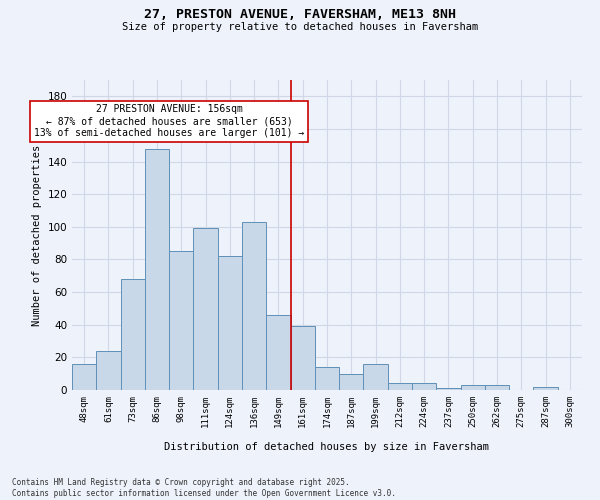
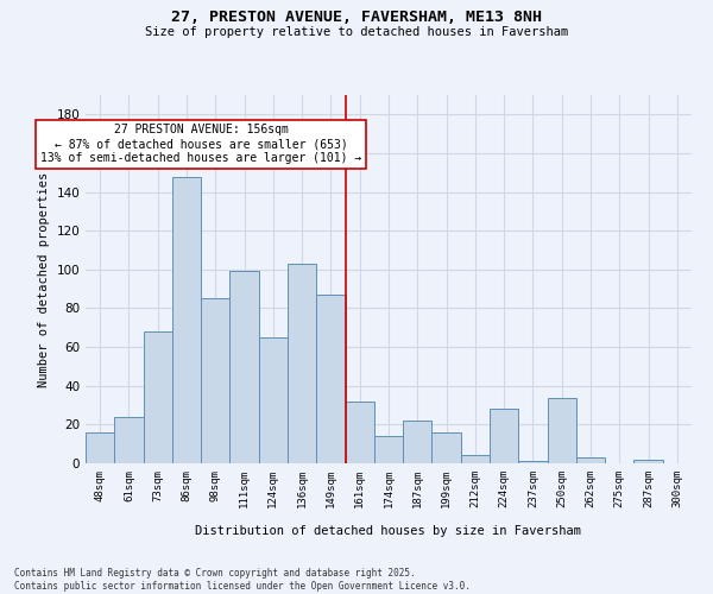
124sqm: 82 -> 65
149sqm: 46 -> 87
161sqm: 39 -> 32
187sqm: 10 -> 22
224sqm: 4 -> 28
250sqm: 3 -> 34
